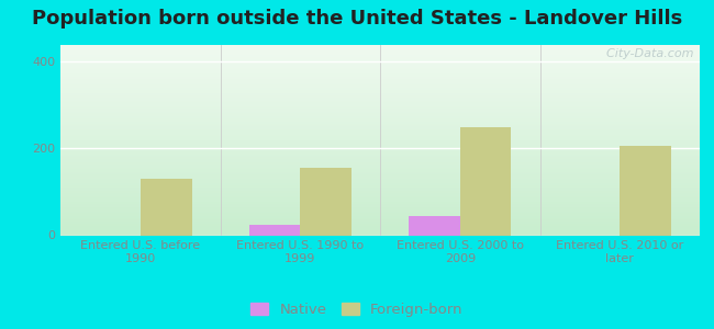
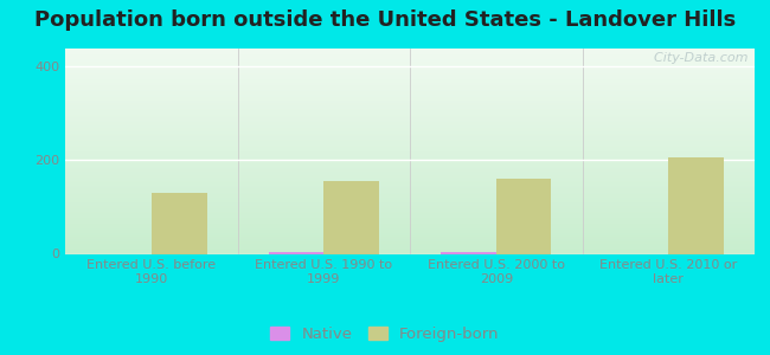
Native/Entered U.S. 1990 to 1999: 25 -> 5
Native/Entered U.S. 2000 to 2009: 45 -> 5
Foreign-born/Entered U.S. 2000 to 2009: 250 -> 160
